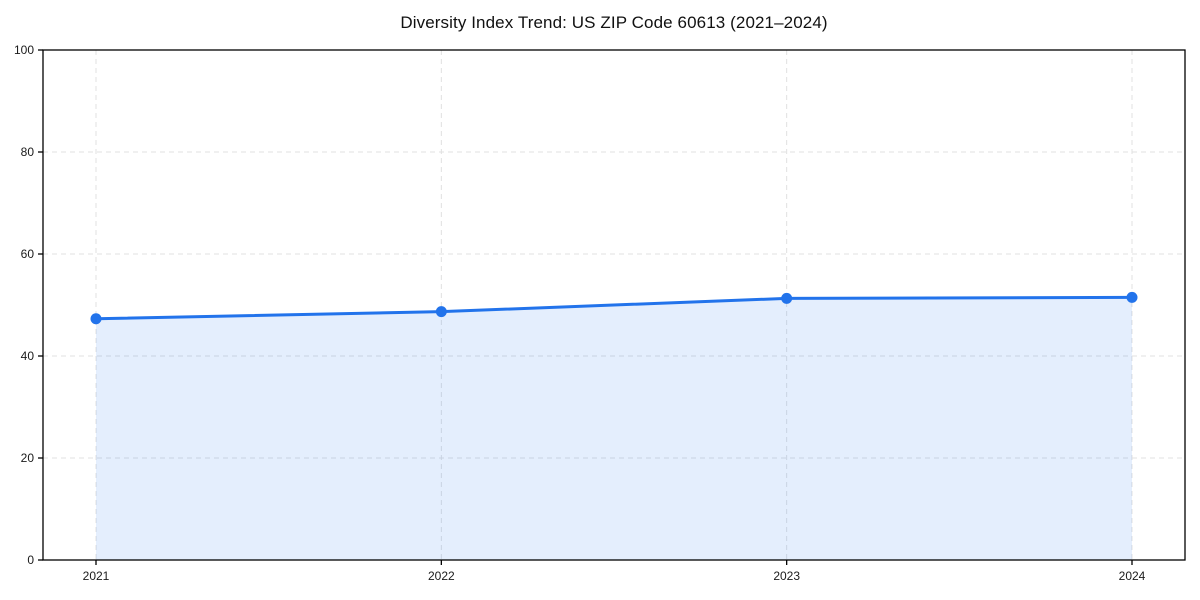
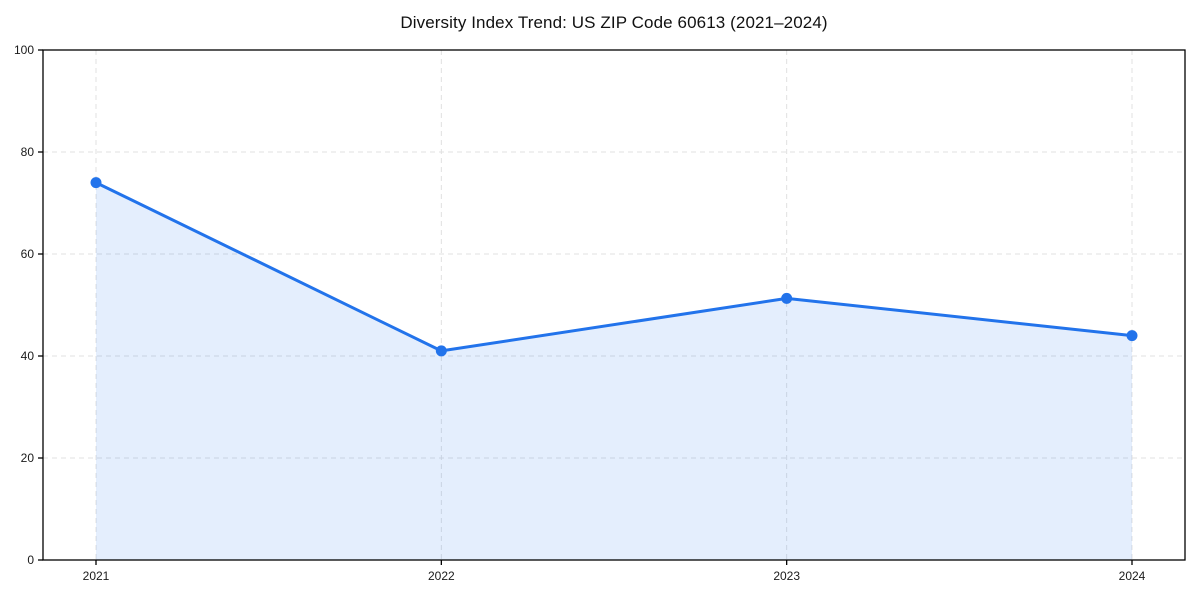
2021: 47 -> 74
2022: 49 -> 41
2024: 52 -> 44
